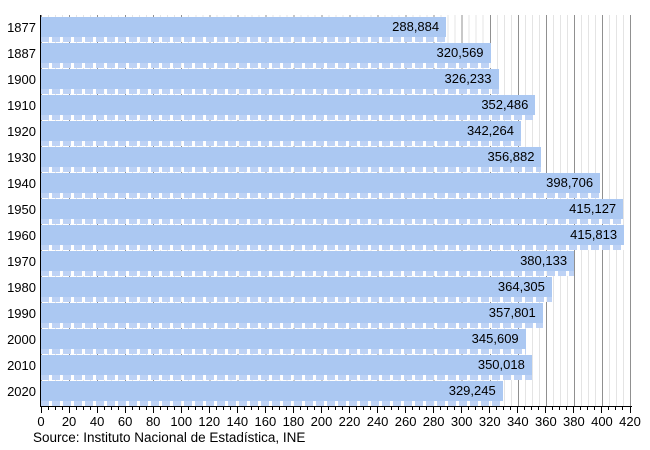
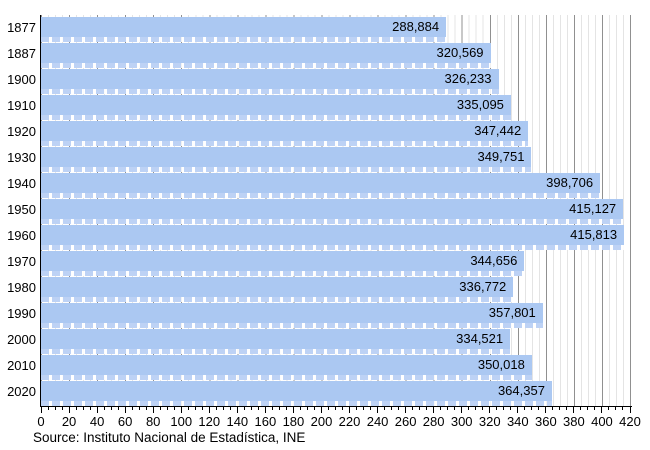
1910: 352,486 -> 335,095
1920: 342,264 -> 347,442
1930: 356,882 -> 349,751
1970: 380,133 -> 344,656
1980: 364,305 -> 336,772
2000: 345,609 -> 334,521
2020: 329,245 -> 364,357
